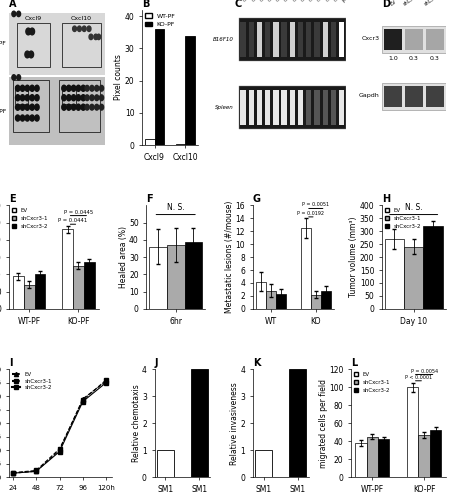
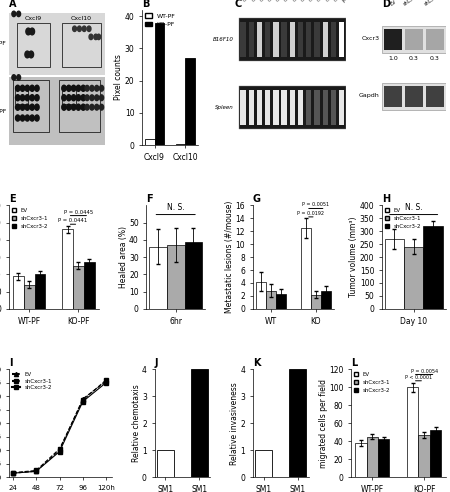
B/KO-PF/Cxcl9: 36 -> 38
B/KO-PF/Cxcl10: 34 -> 27
